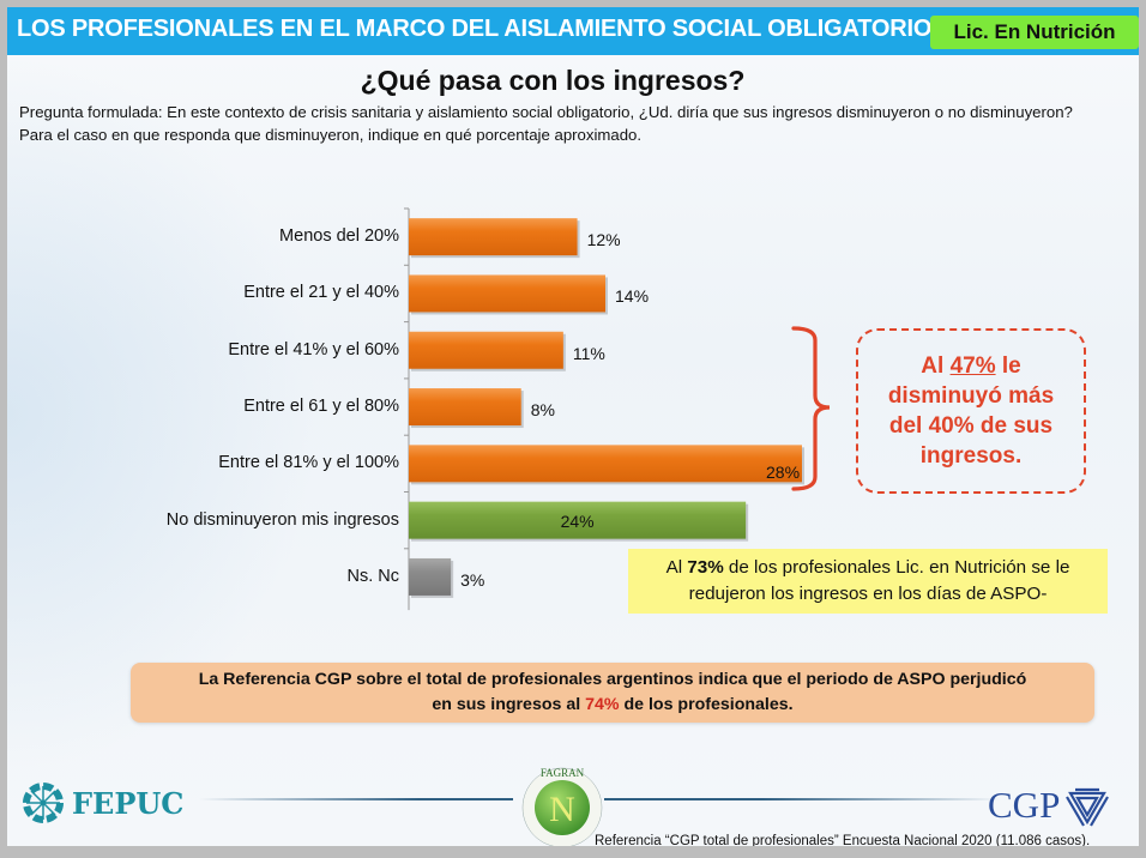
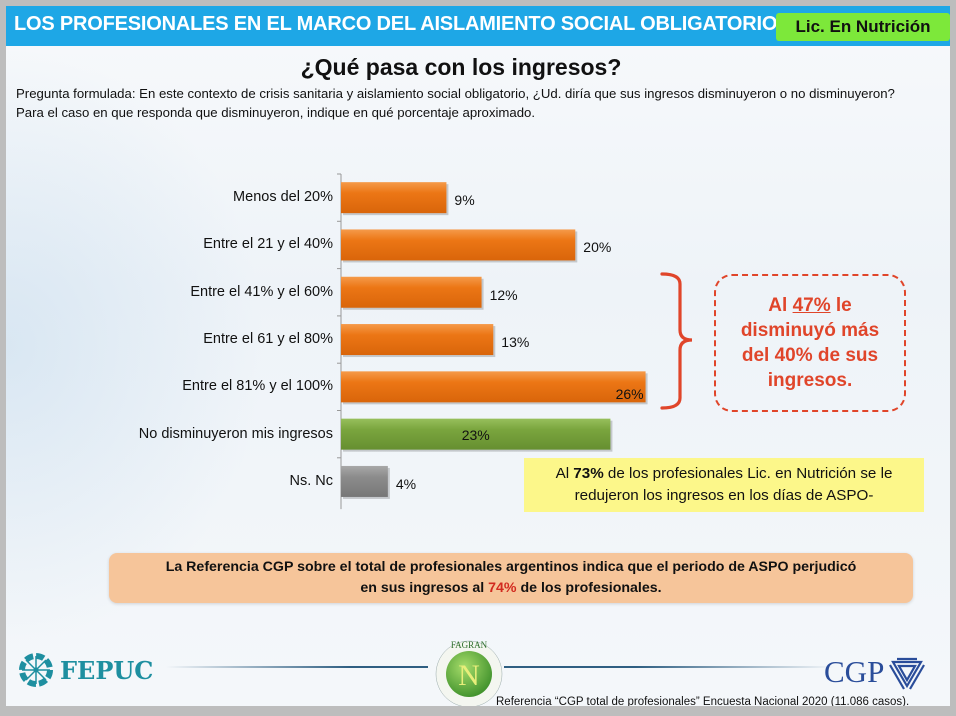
Menos del 20%: 12% -> 9%
Entre el 21 y el 40%: 14% -> 20%
Entre el 41% y el 60%: 11% -> 12%
Entre el 61 y el 80%: 8% -> 13%
Entre el 81% y el 100%: 28% -> 26%
No disminuyeron mis ingresos: 24% -> 23%
Ns. Nc: 3% -> 4%
